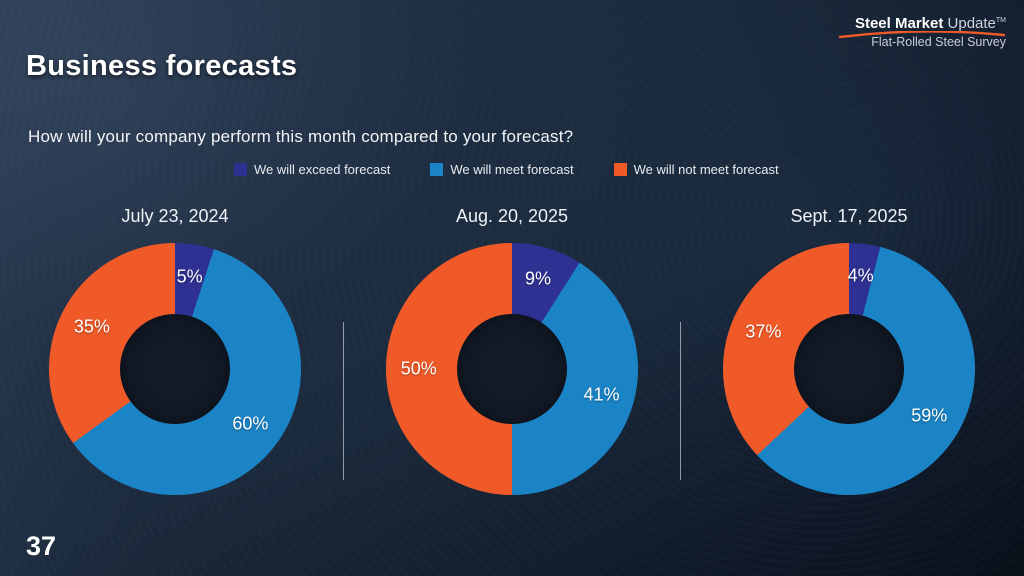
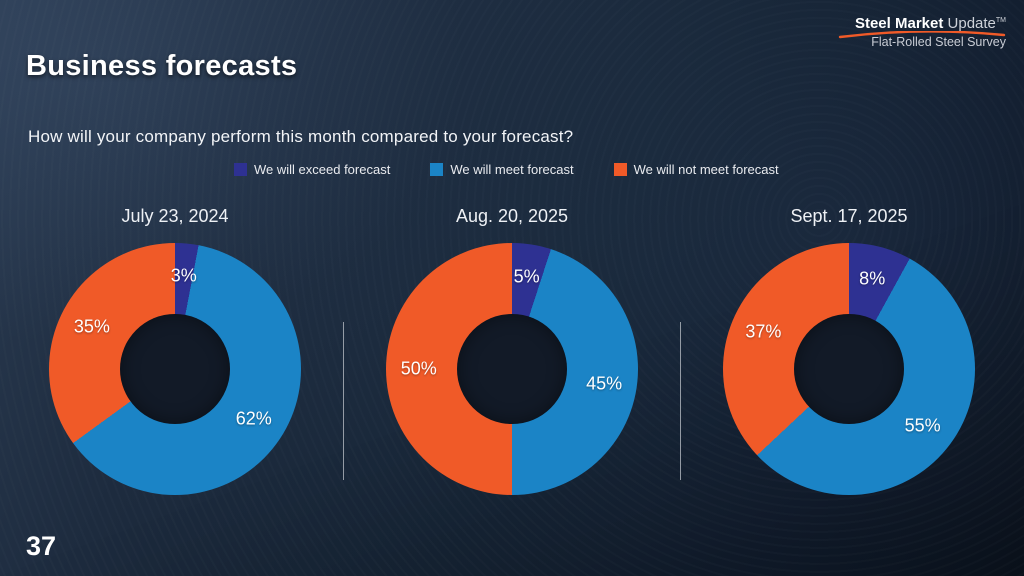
July 23, 2024/We will exceed forecast: 5% -> 3%
July 23, 2024/We will meet forecast: 60% -> 62%
Aug. 20, 2025/We will exceed forecast: 9% -> 5%
Aug. 20, 2025/We will meet forecast: 41% -> 45%
Sept. 17, 2025/We will exceed forecast: 4% -> 8%
Sept. 17, 2025/We will meet forecast: 59% -> 55%
